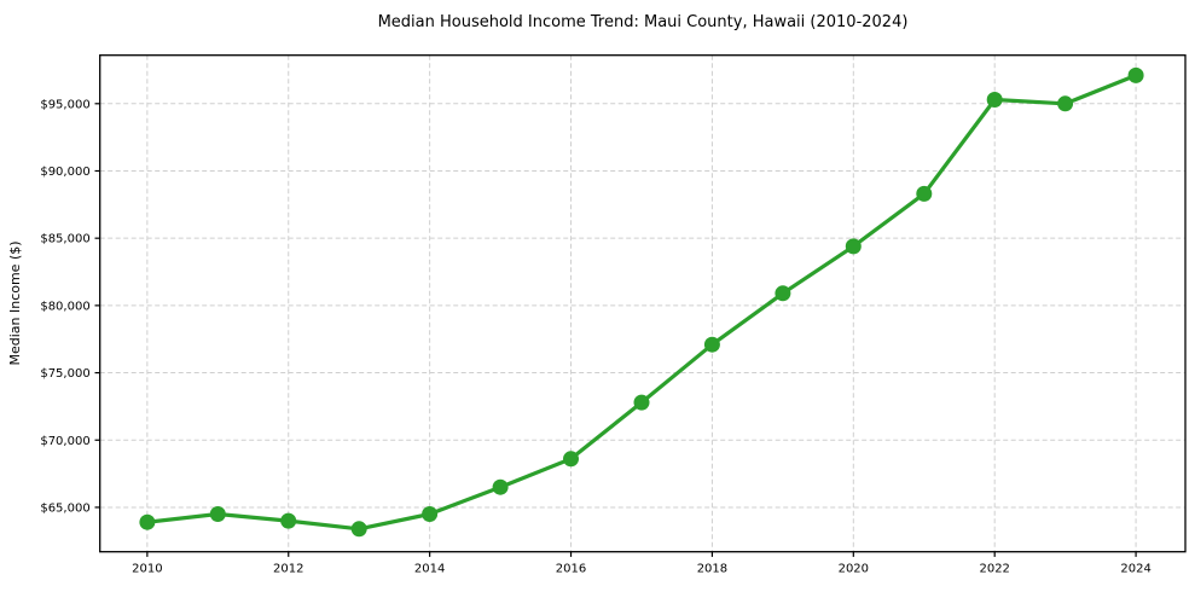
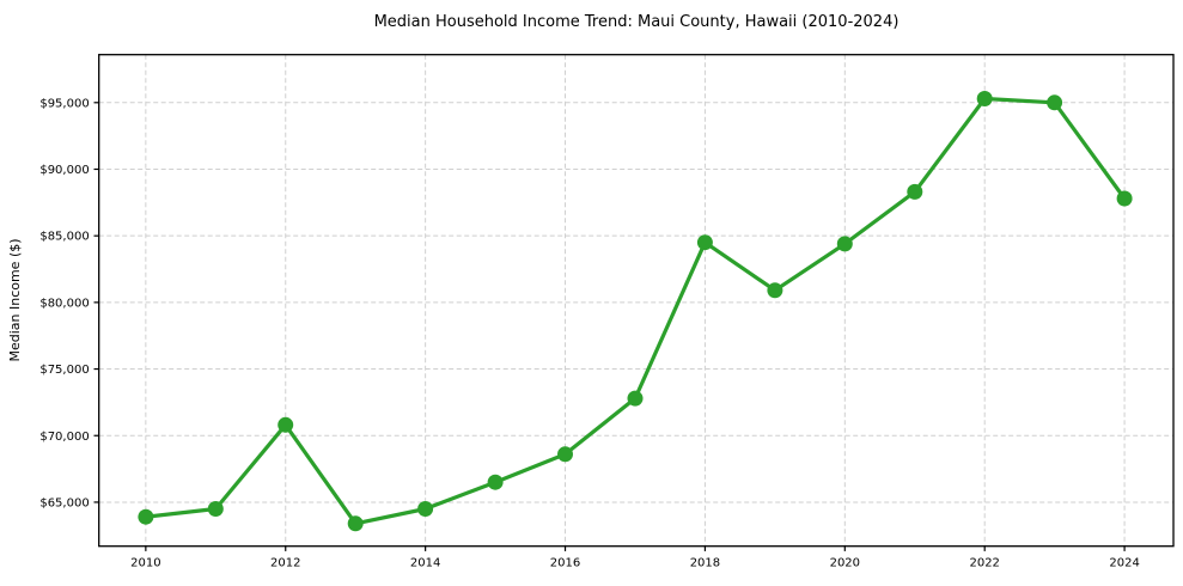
2012: $64000 -> $70800
2018: $77100 -> $84500
2024: $97100 -> $87800
